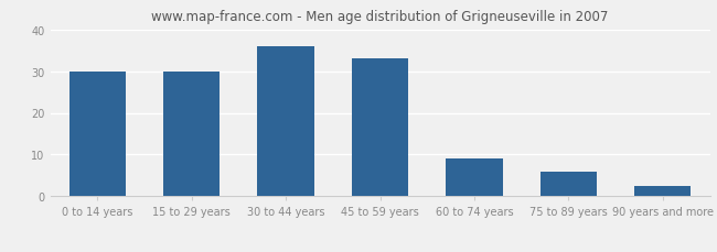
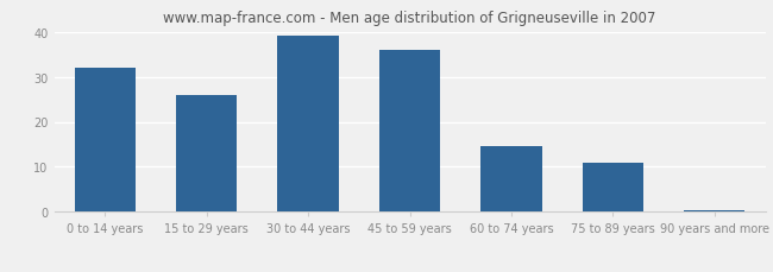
0 to 14 years: 30.0 -> 32.0
15 to 29 years: 30.0 -> 26.0
30 to 44 years: 36.0 -> 39.0
45 to 59 years: 33.0 -> 36.0
60 to 74 years: 9.0 -> 14.5
75 to 89 years: 6.0 -> 11.0
90 years and more: 2.5 -> 0.5
